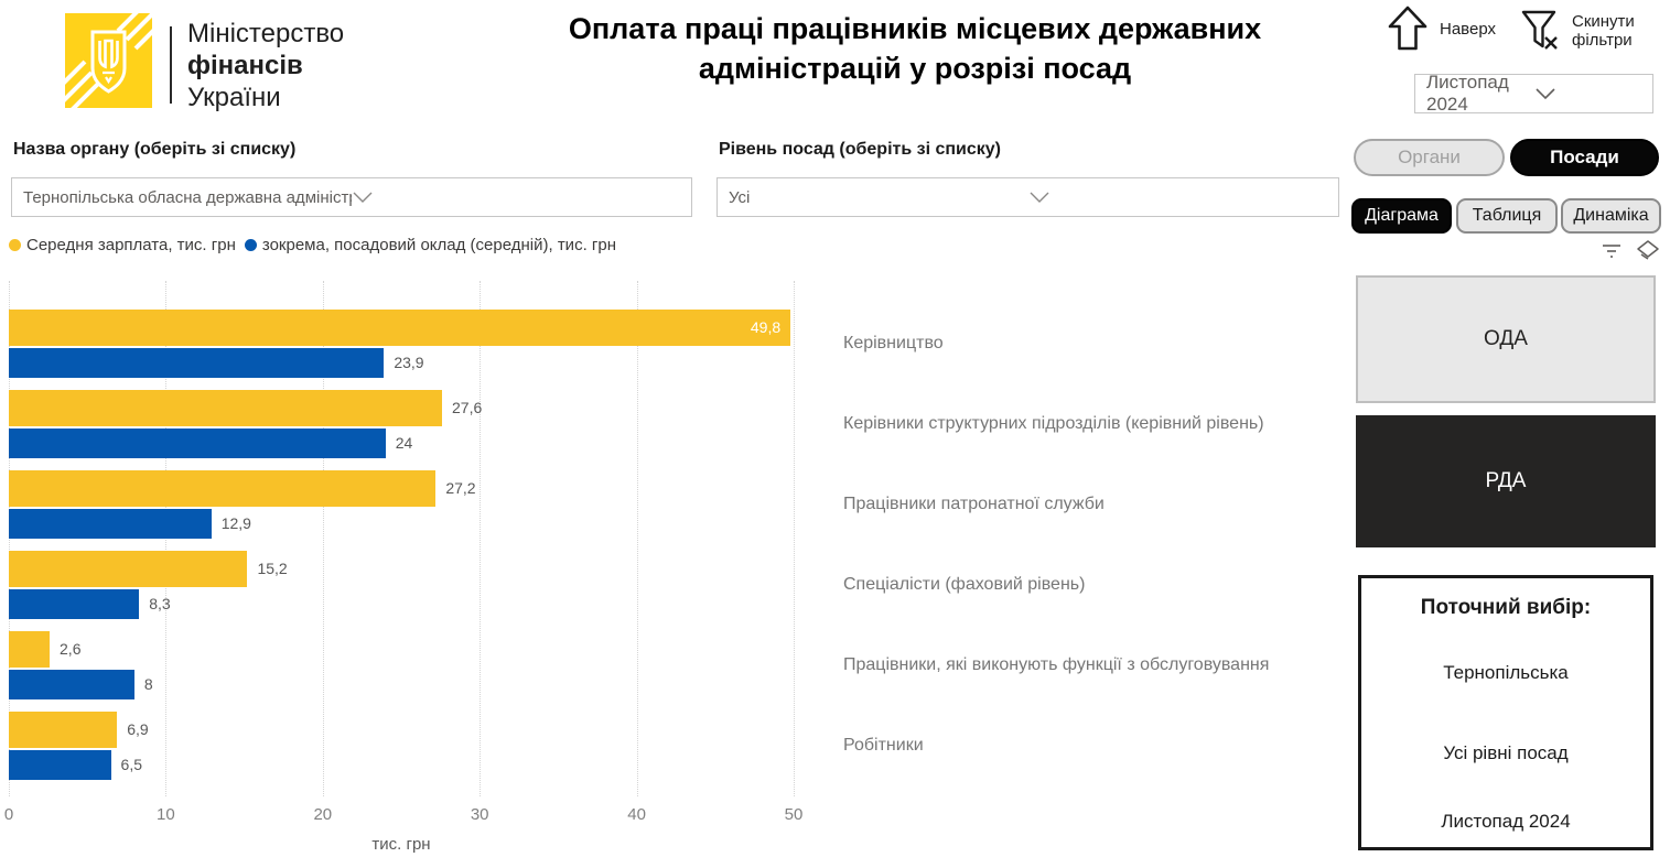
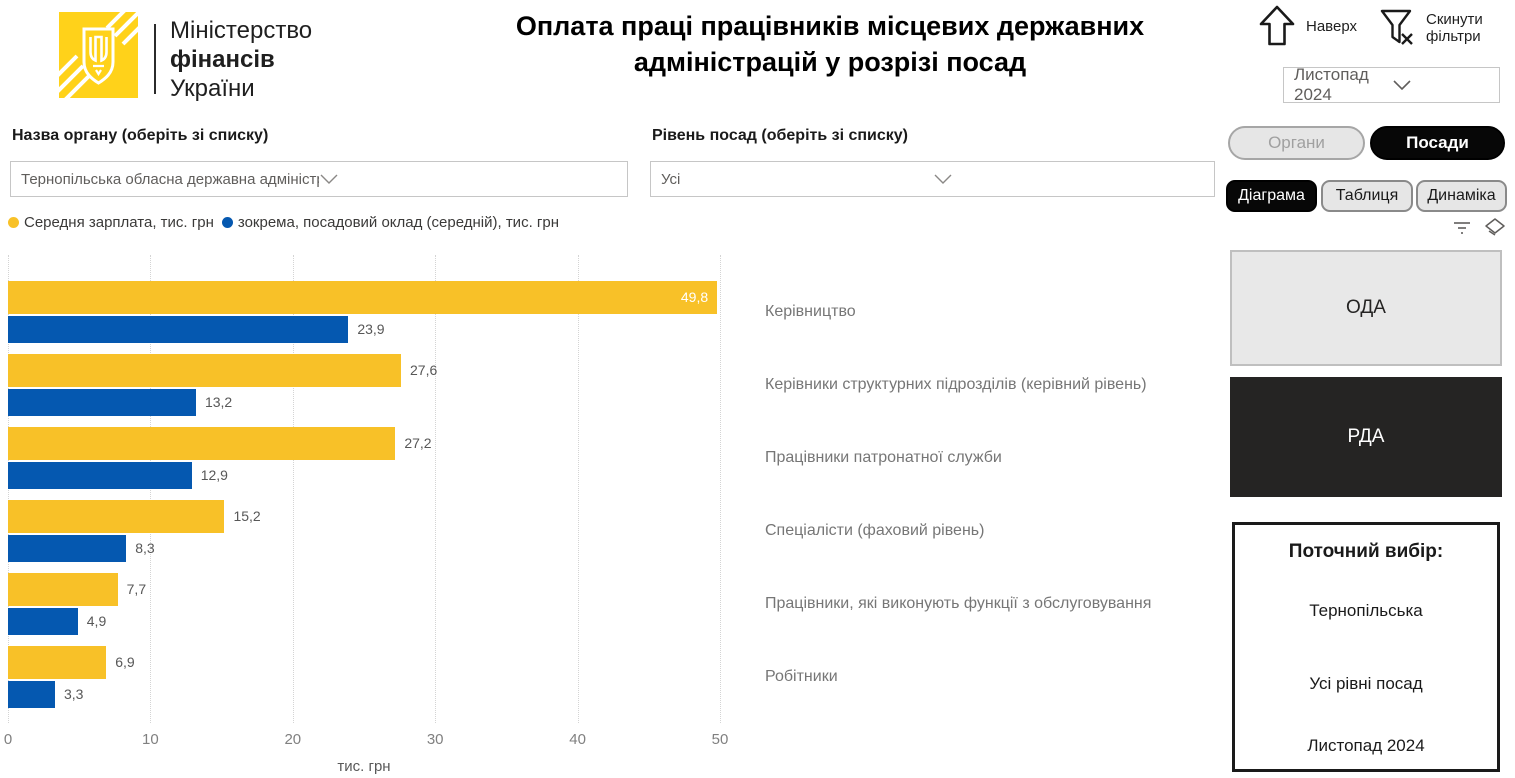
зокрема, посадовий оклад (середній), тис. грн/Керівники структурних підрозділів (керівний рівень): 24 -> 13,2
Середня зарплата, тис. грн/Працівники, які виконують функції з обслуговування: 2,6 -> 7,7
зокрема, посадовий оклад (середній), тис. грн/Працівники, які виконують функції з обслуговування: 8 -> 4,9
зокрема, посадовий оклад (середній), тис. грн/Робітники: 6,5 -> 3,3
